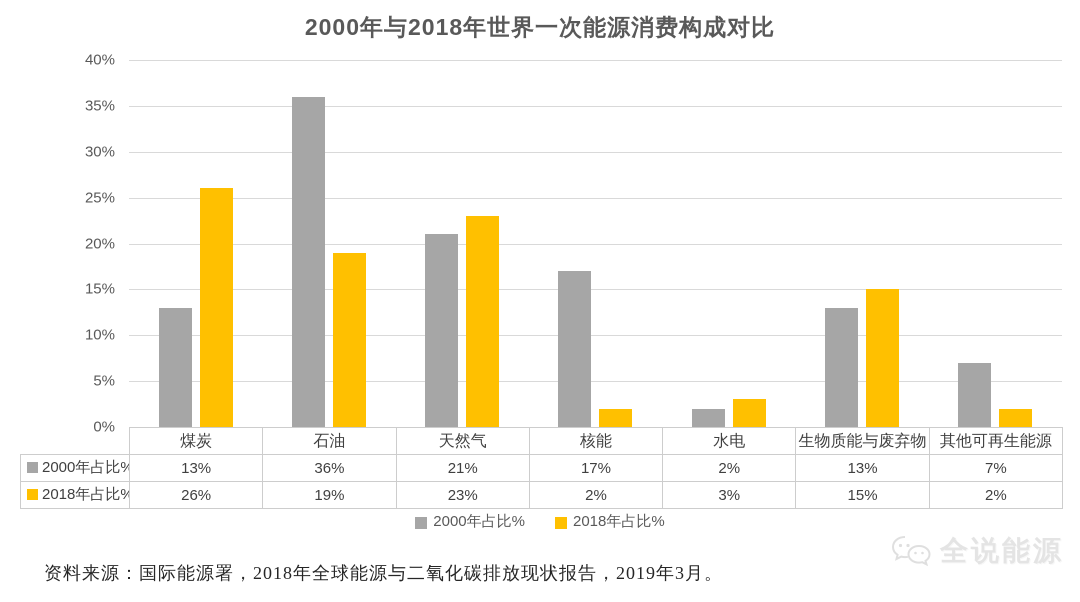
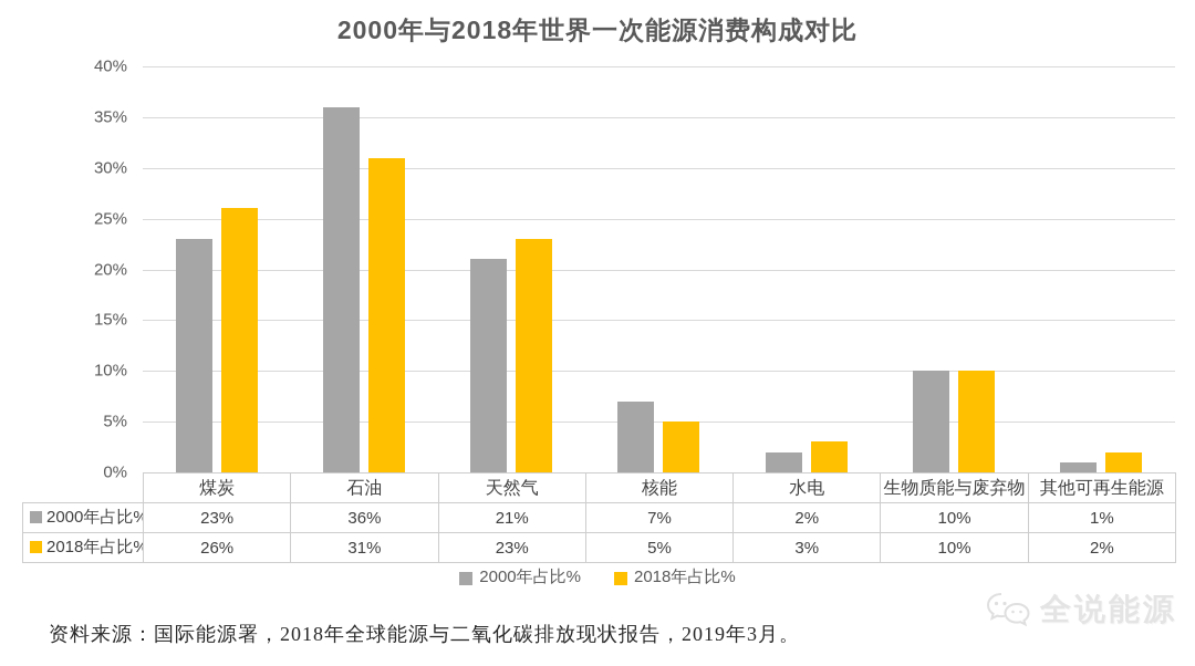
2000年占比%/煤炭: 13% -> 23%
2018年占比%/石油: 19% -> 31%
2000年占比%/核能: 17% -> 7%
2018年占比%/核能: 2% -> 5%
2000年占比%/生物质能与废弃物: 13% -> 10%
2018年占比%/生物质能与废弃物: 15% -> 10%
2000年占比%/其他可再生能源: 7% -> 1%
